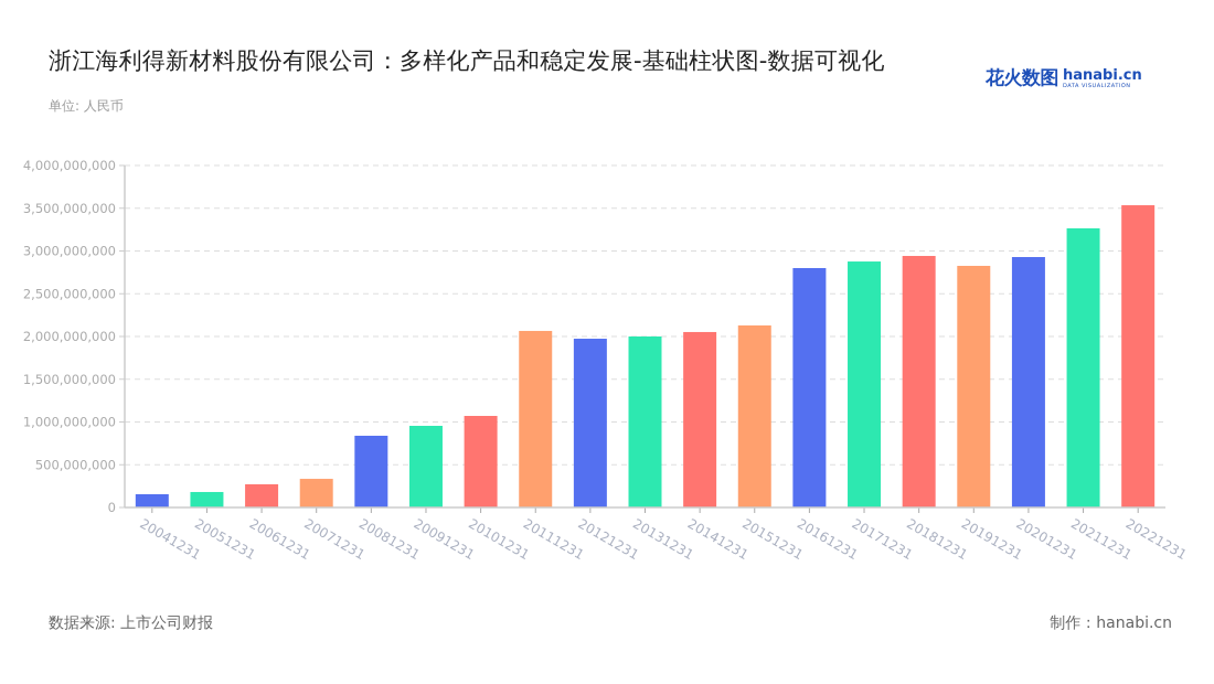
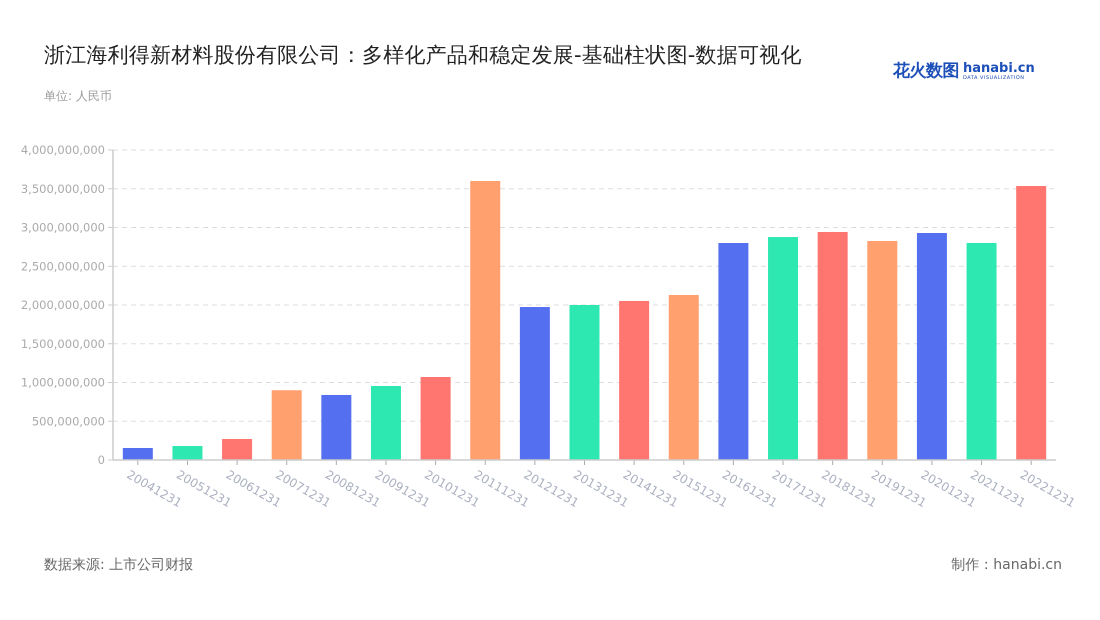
20071231: 300000000 -> 900000000
20111231: 2100000000 -> 3600000000
20211231: 3300000000 -> 2800000000
